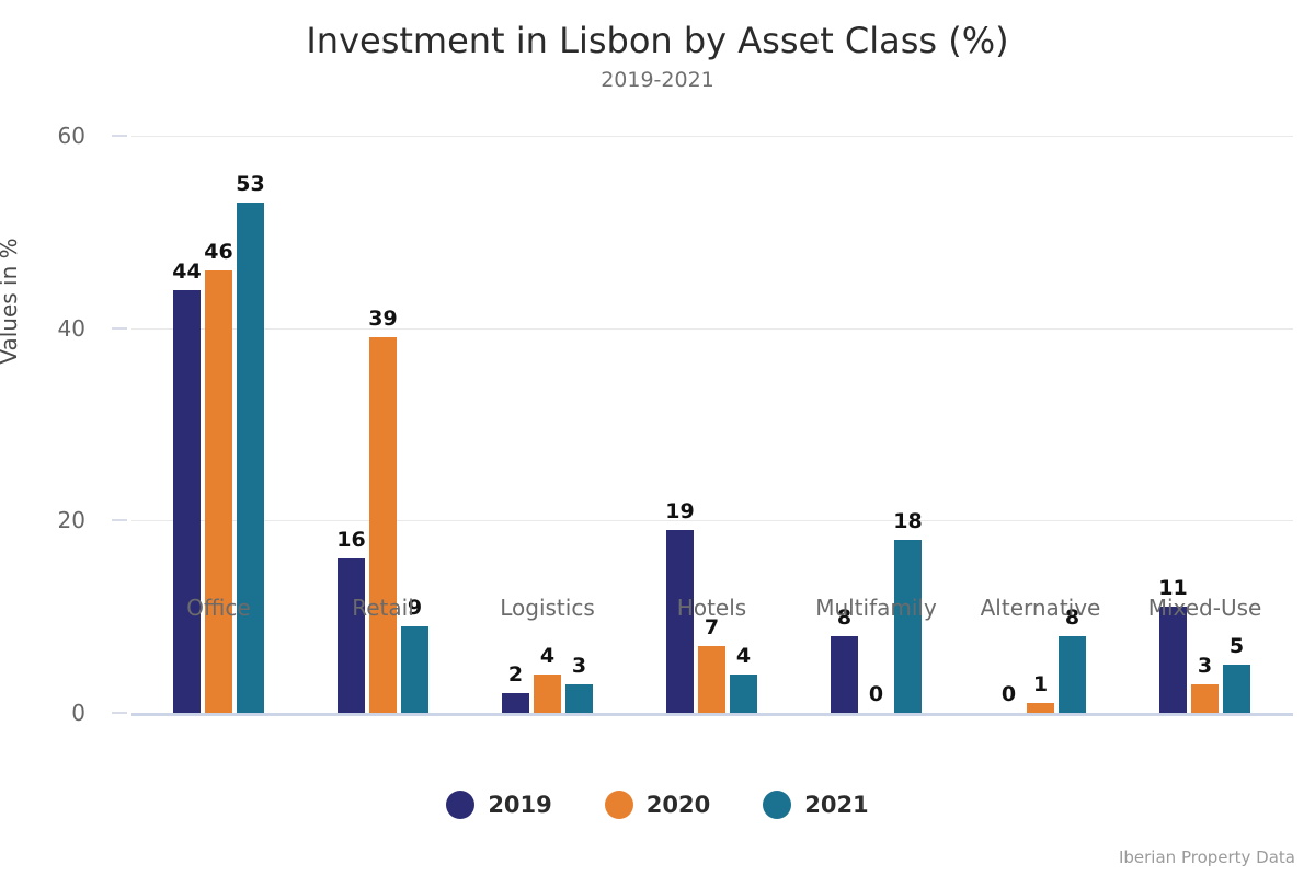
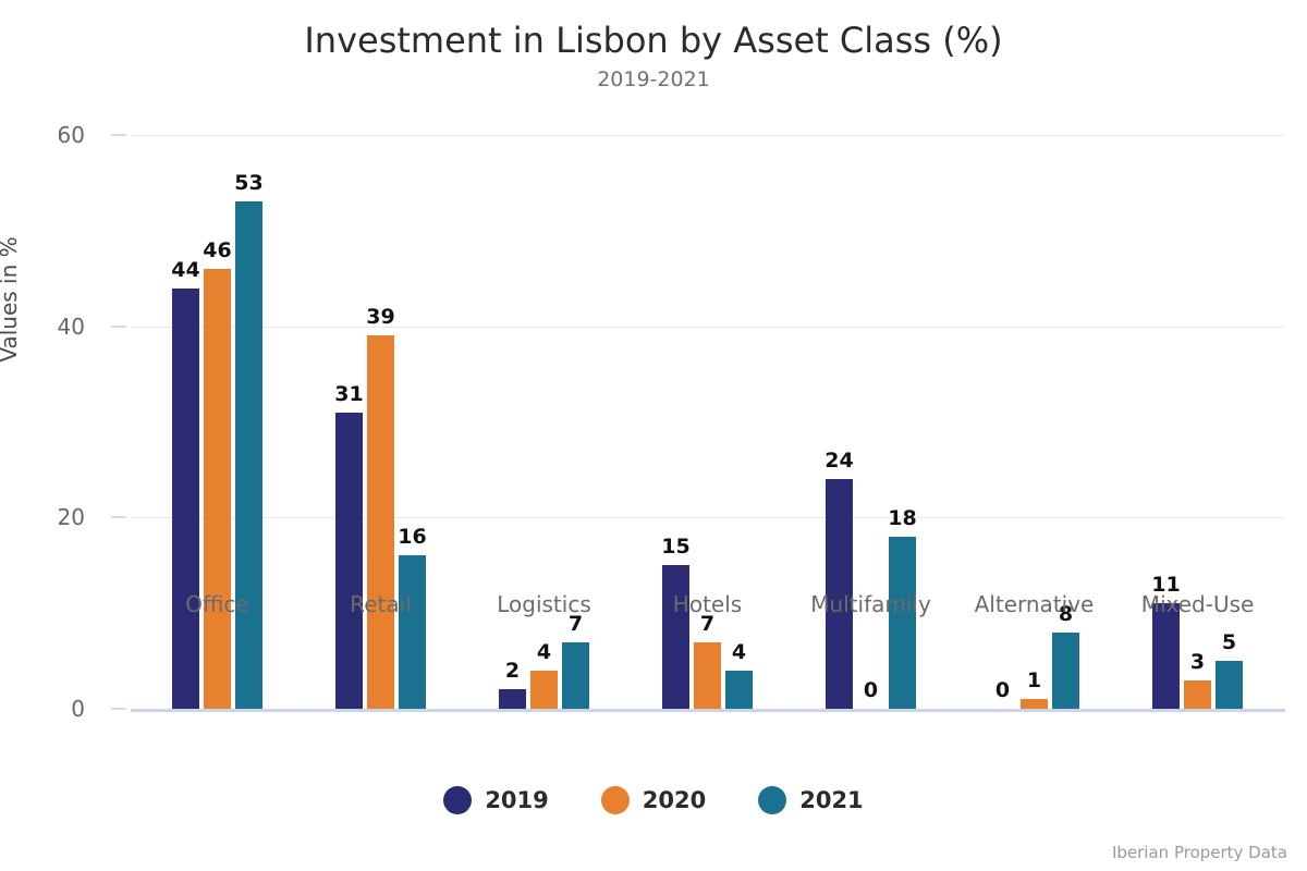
2019/Retail: 16 -> 31
2021/Retail: 9 -> 16
2021/Logistics: 3 -> 7
2019/Hotels: 19 -> 15
2019/Multifamily: 8 -> 24
